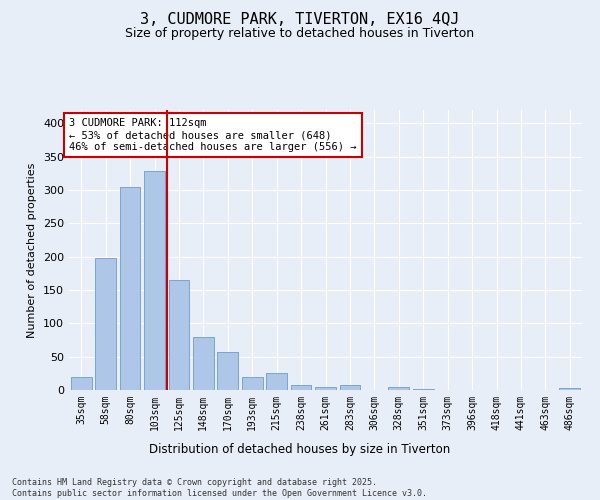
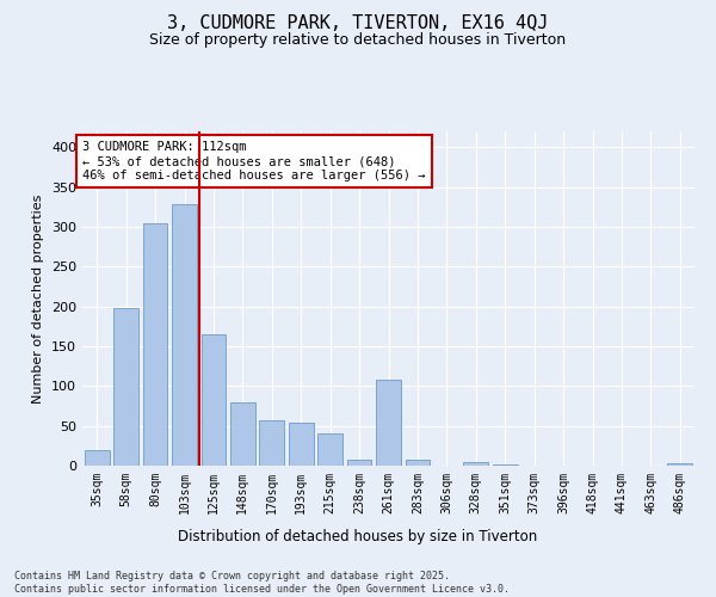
193sqm: 19 -> 54
215sqm: 25 -> 40
261sqm: 5 -> 108
